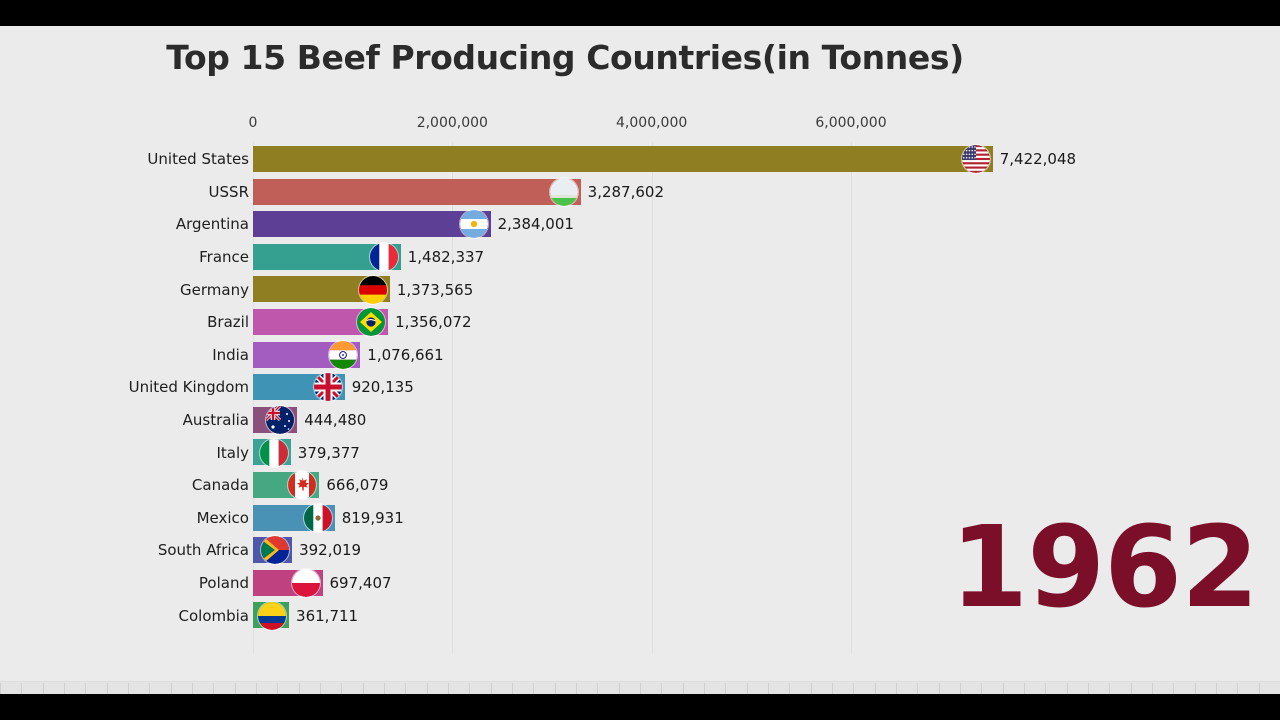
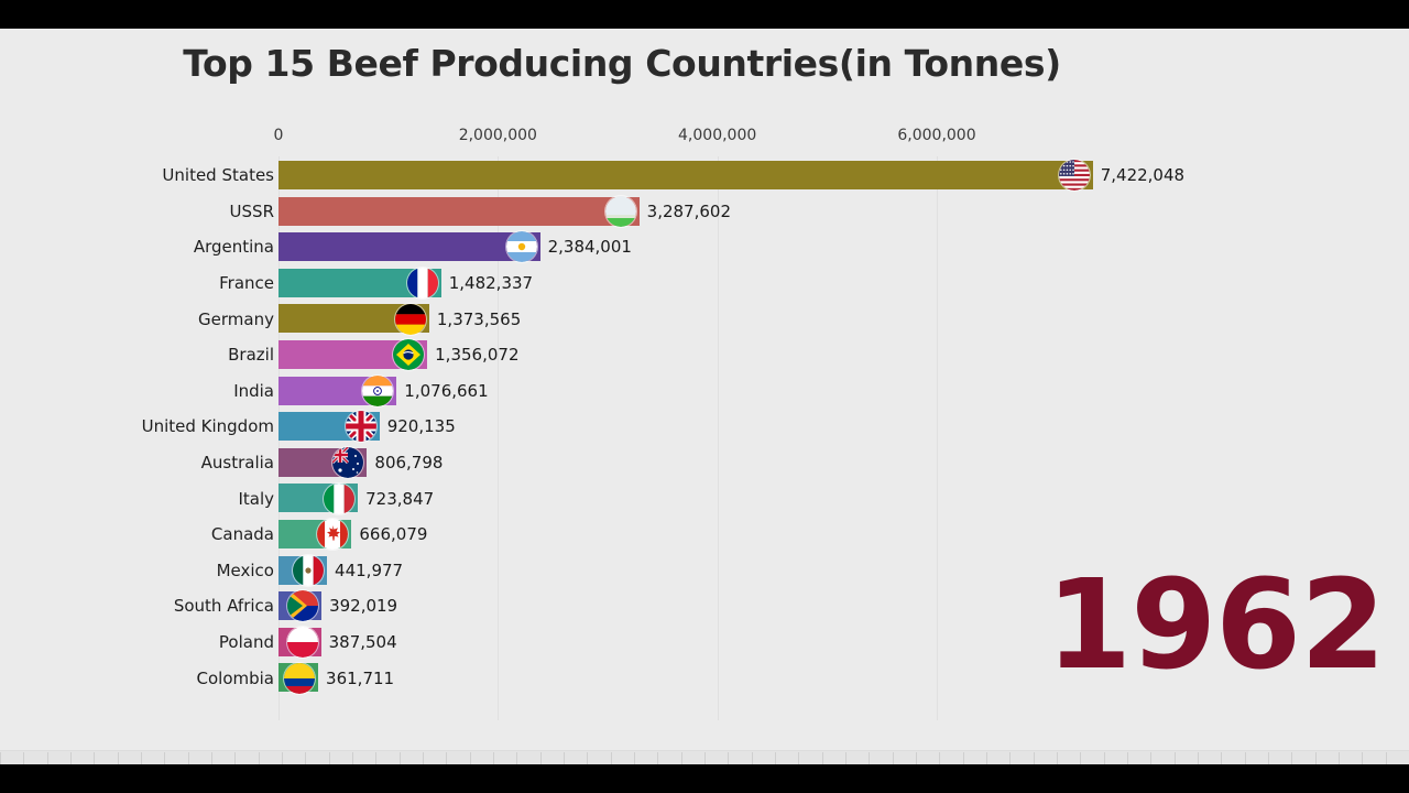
Australia: 444,480 -> 806,798
Italy: 379,377 -> 723,847
Mexico: 819,931 -> 441,977
Poland: 697,407 -> 387,504
